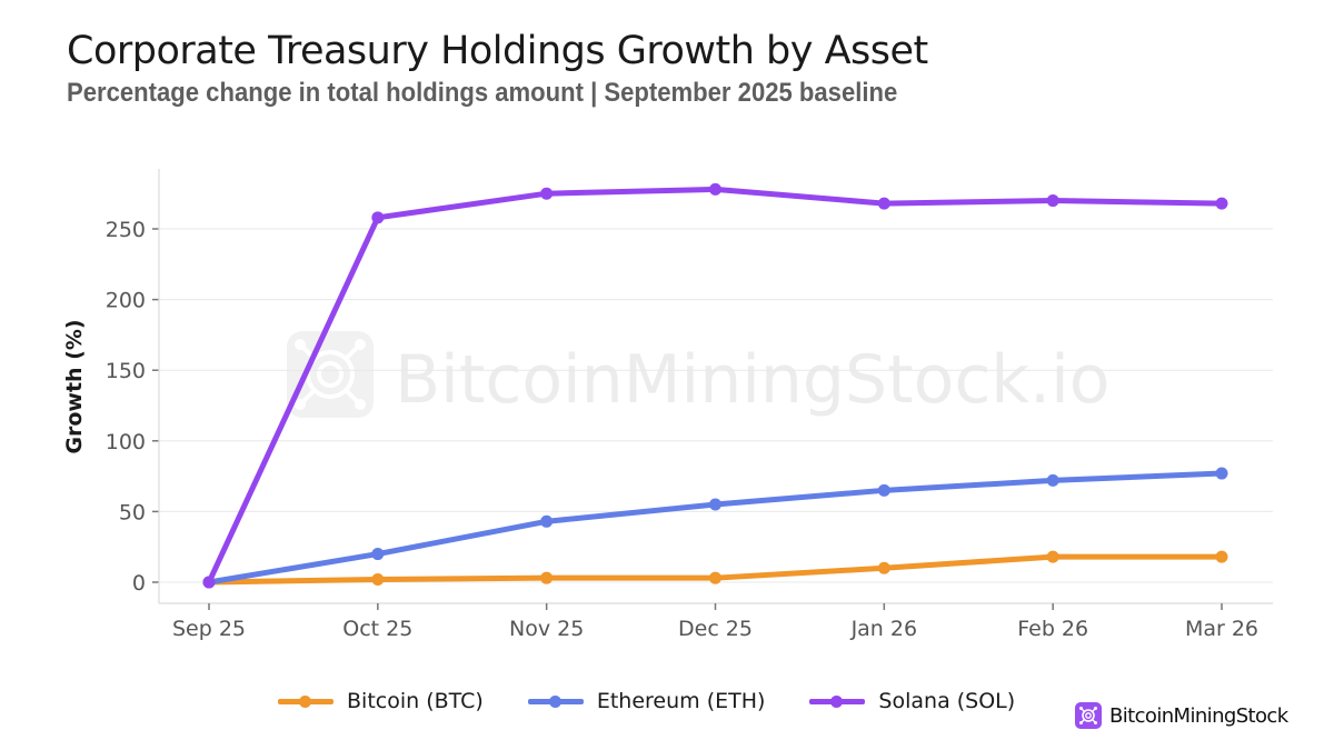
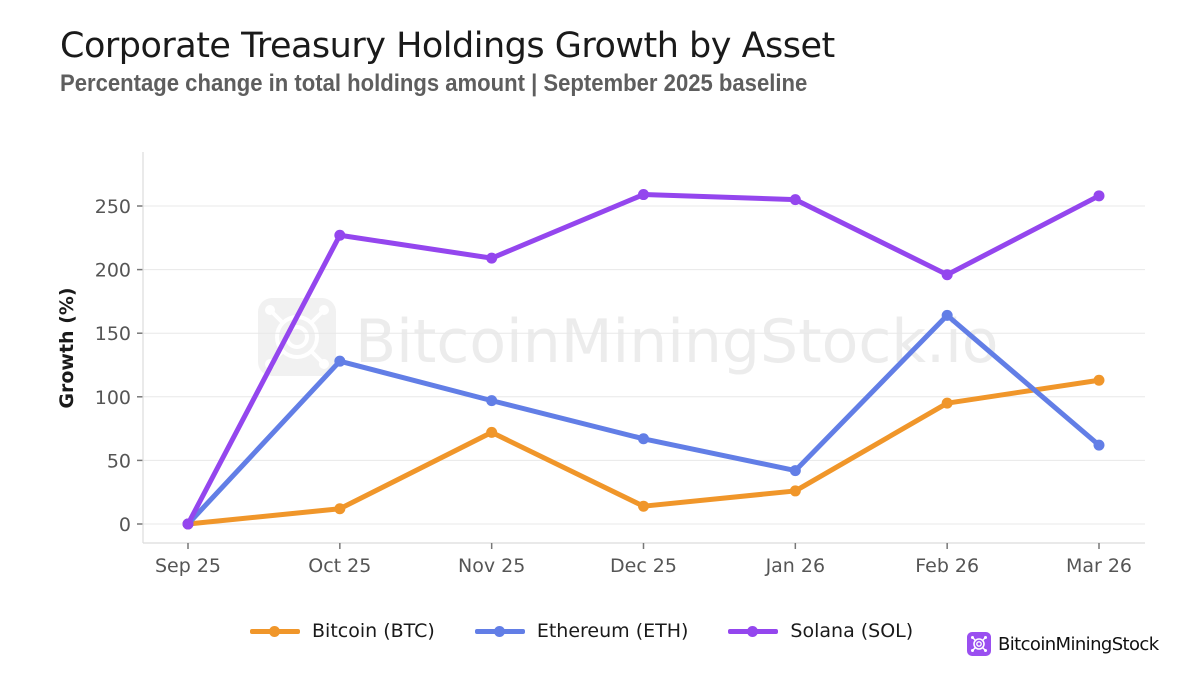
Bitcoin (BTC)/Oct 25: 2 -> 12
Ethereum (ETH)/Oct 25: 20 -> 128
Solana (SOL)/Oct 25: 258 -> 227
Bitcoin (BTC)/Nov 25: 3 -> 72
Ethereum (ETH)/Nov 25: 43 -> 97
Solana (SOL)/Nov 25: 275 -> 209
Bitcoin (BTC)/Dec 25: 3 -> 14
Ethereum (ETH)/Dec 25: 55 -> 67
Solana (SOL)/Dec 25: 278 -> 259
Bitcoin (BTC)/Jan 26: 10 -> 26
Ethereum (ETH)/Jan 26: 65 -> 42
Solana (SOL)/Jan 26: 268 -> 255
Bitcoin (BTC)/Feb 26: 18 -> 95
Ethereum (ETH)/Feb 26: 72 -> 164
Solana (SOL)/Feb 26: 270 -> 196
Bitcoin (BTC)/Mar 26: 18 -> 113
Ethereum (ETH)/Mar 26: 77 -> 62
Solana (SOL)/Mar 26: 268 -> 258
